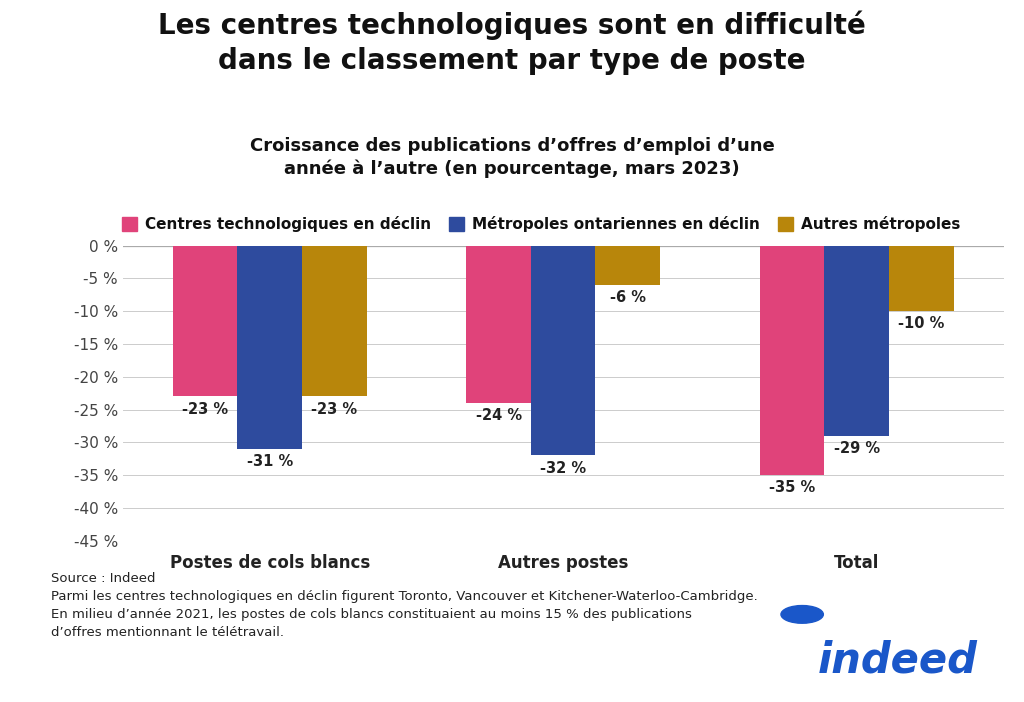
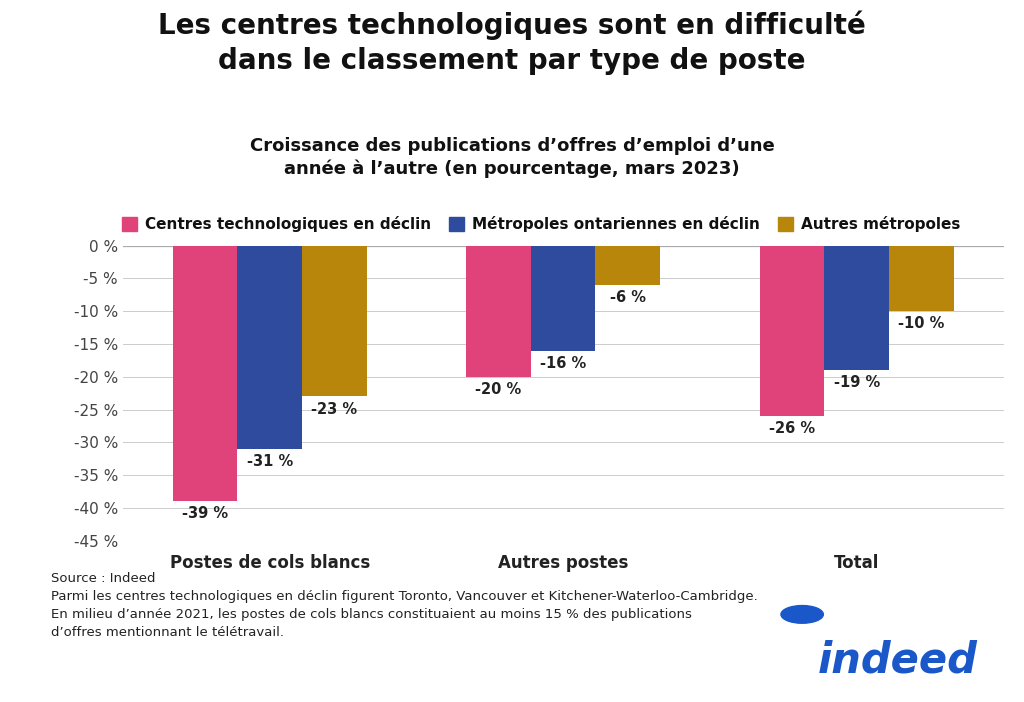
Centres technologiques en déclin/Postes de cols blancs: -23 -> -39
Centres technologiques en déclin/Autres postes: -24 -> -20
Métropoles ontariennes en déclin/Autres postes: -32 -> -16
Centres technologiques en déclin/Total: -35 -> -26
Métropoles ontariennes en déclin/Total: -29 -> -19
